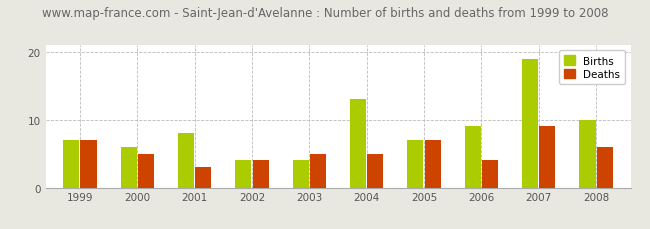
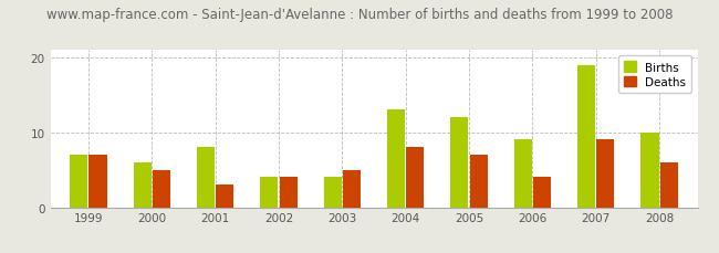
Deaths/2004: 5 -> 8
Births/2005: 7 -> 12
